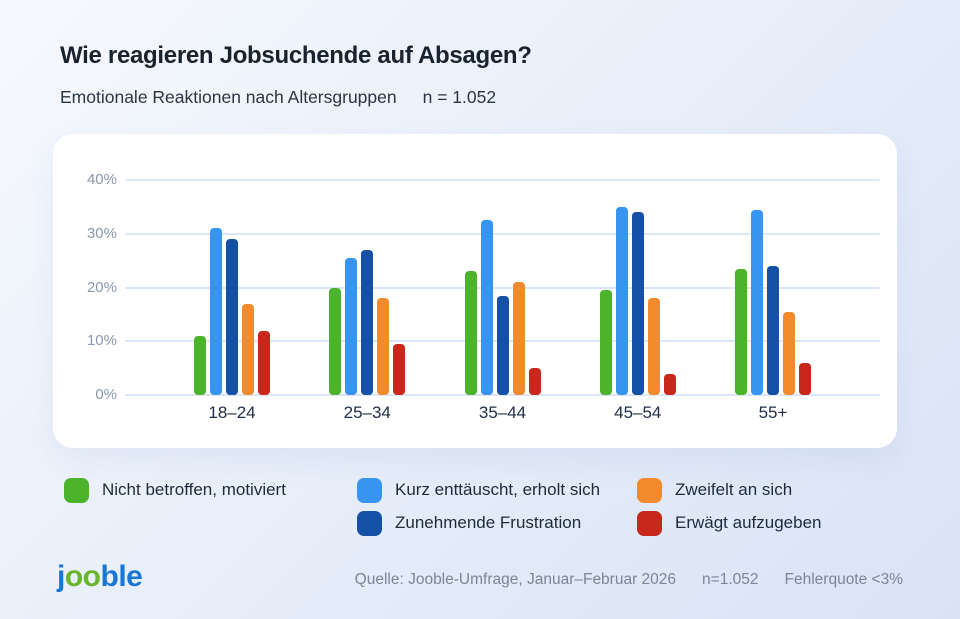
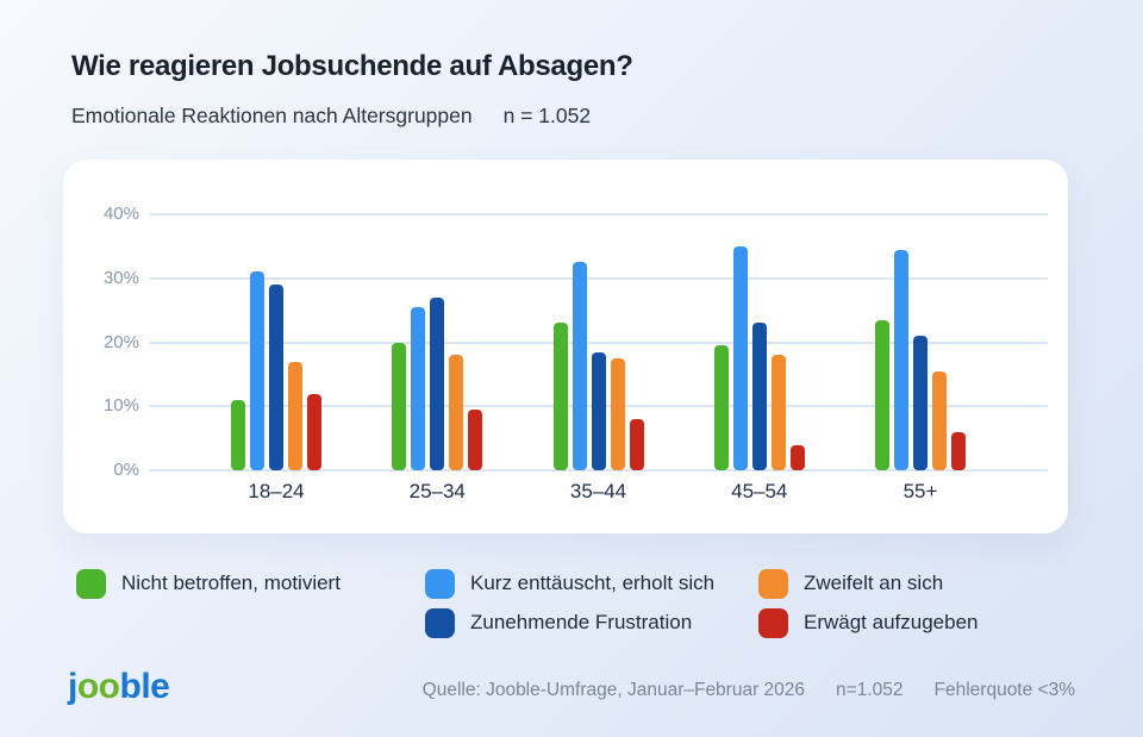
Zweifelt an sich/35–44: 21% -> 18%
Erwägt aufzugeben/35–44: 5% -> 8%
Zunehmende Frustration/45–54: 34% -> 23%
Zunehmende Frustration/55+: 24% -> 21%
